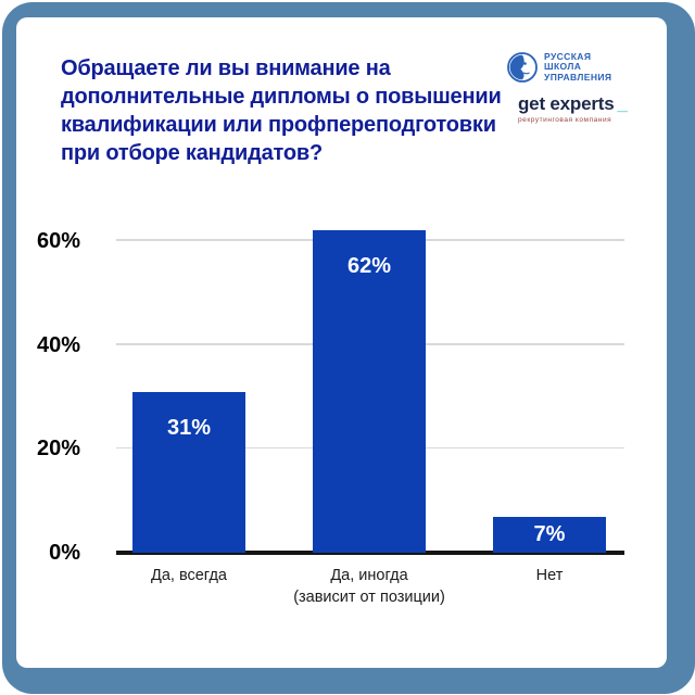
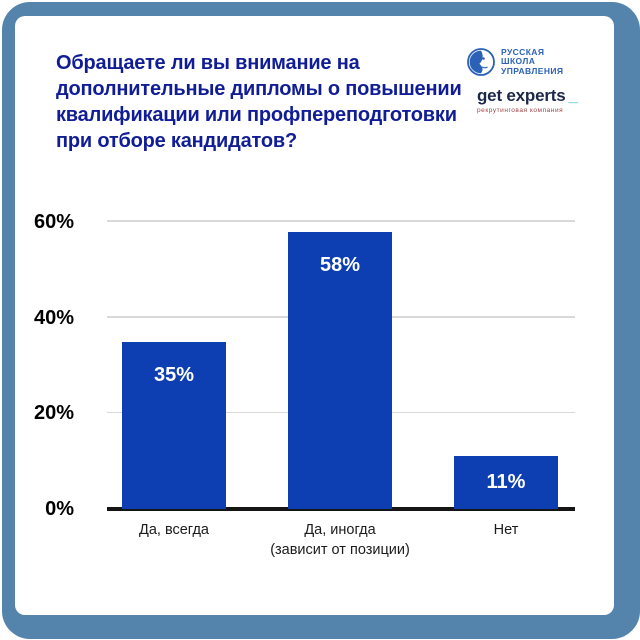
Да, всегда: 31% -> 35%
Да, иногда (зависит от позиции): 62% -> 58%
Нет: 7% -> 11%
